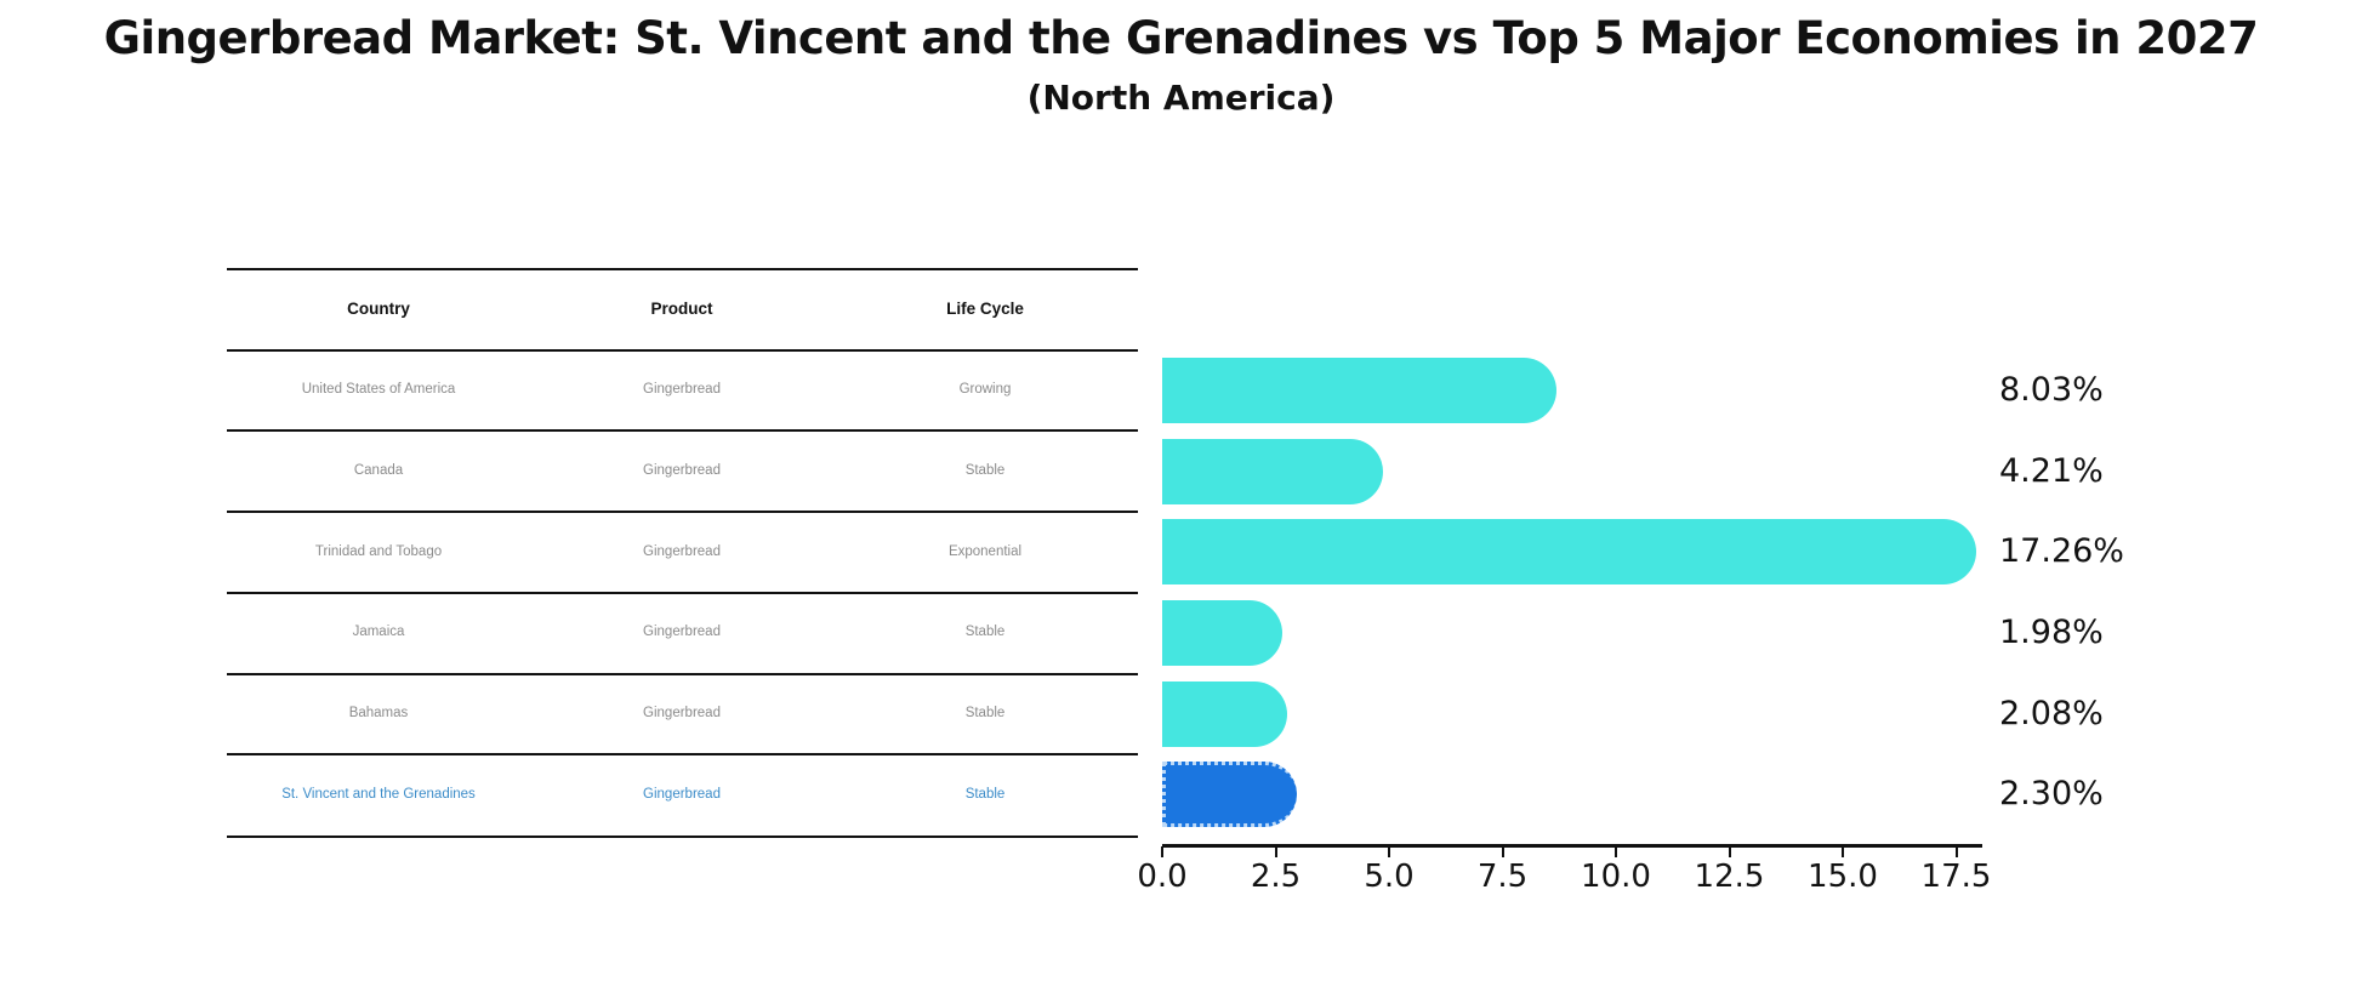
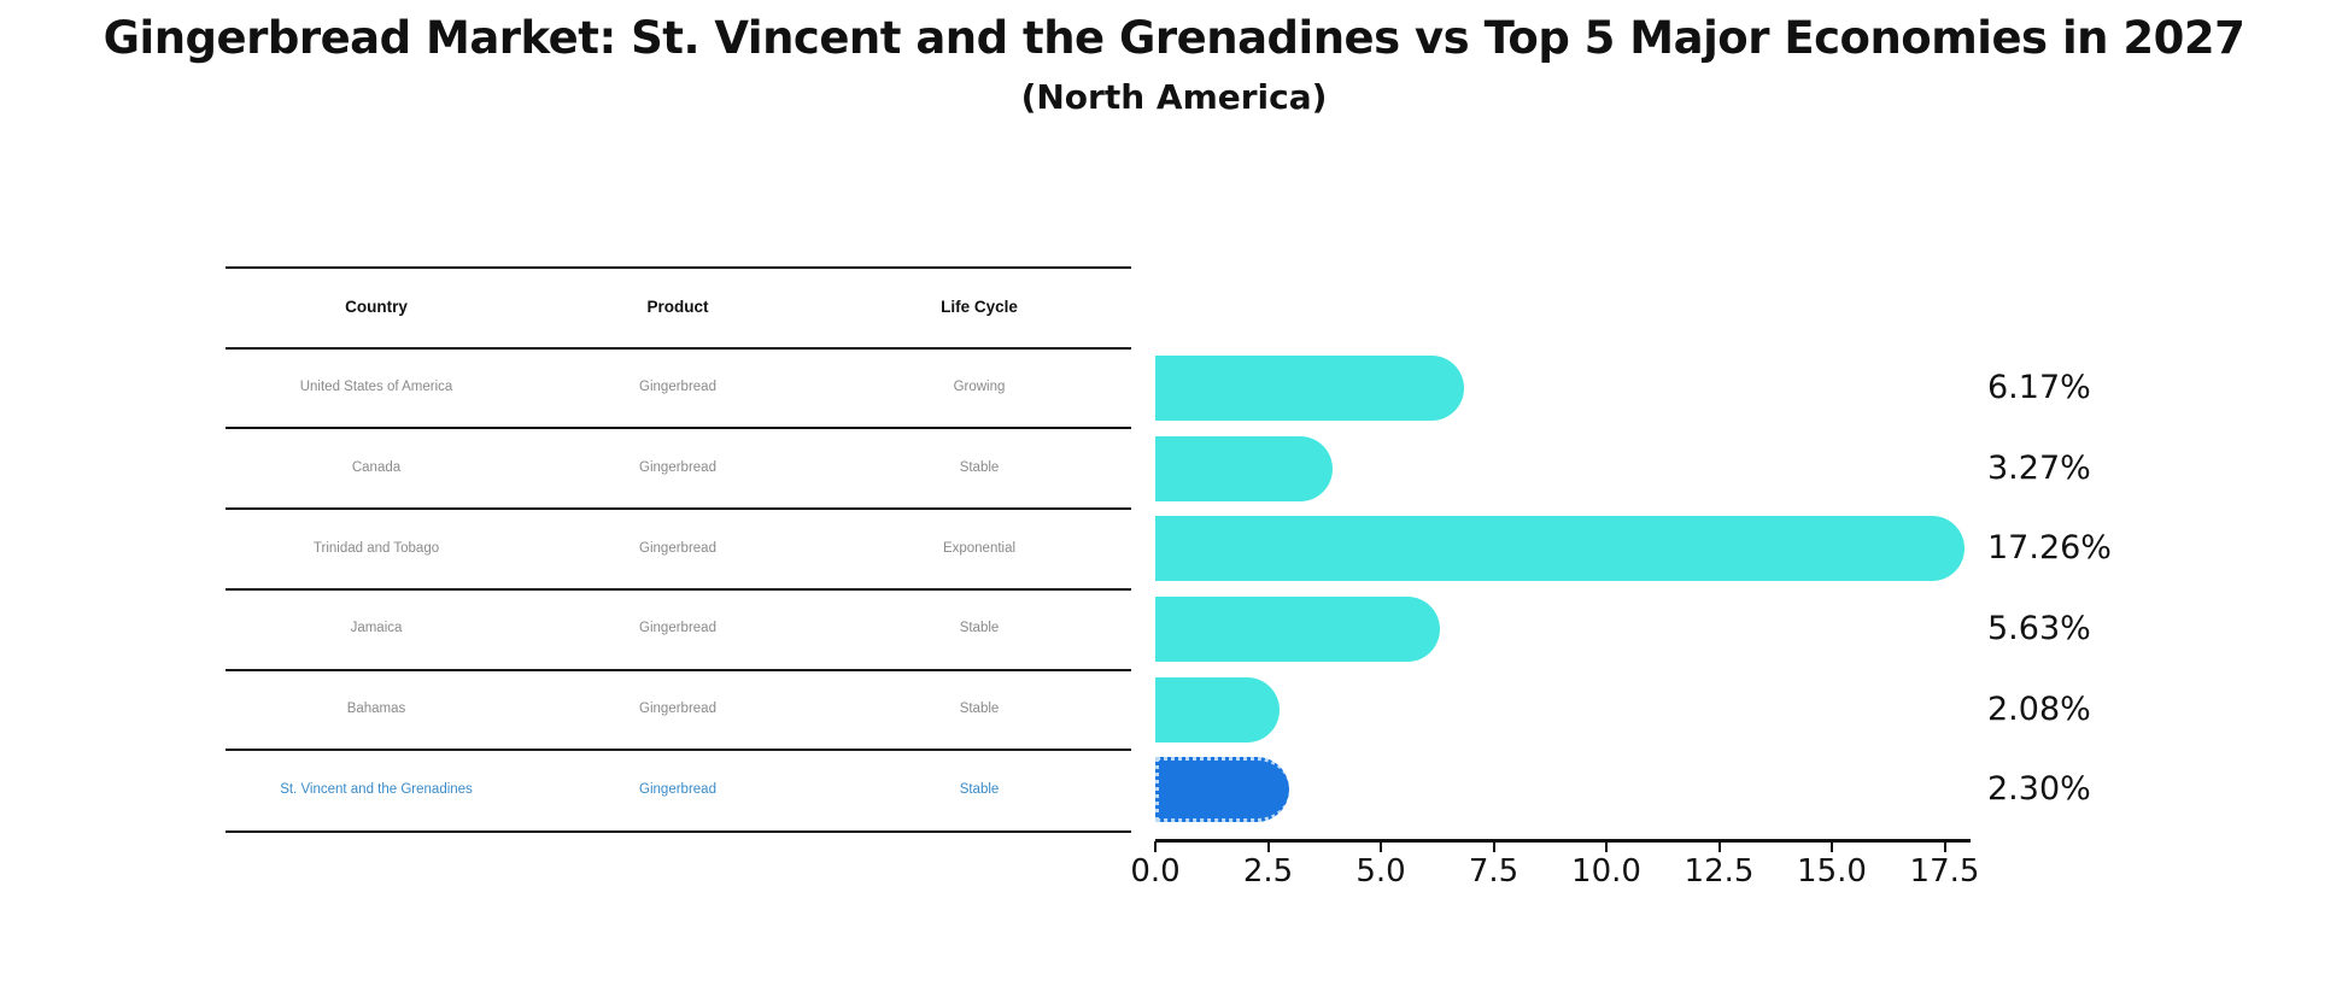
United States of America: 8.03% -> 6.17%
Canada: 4.21% -> 3.27%
Jamaica: 1.98% -> 5.63%
